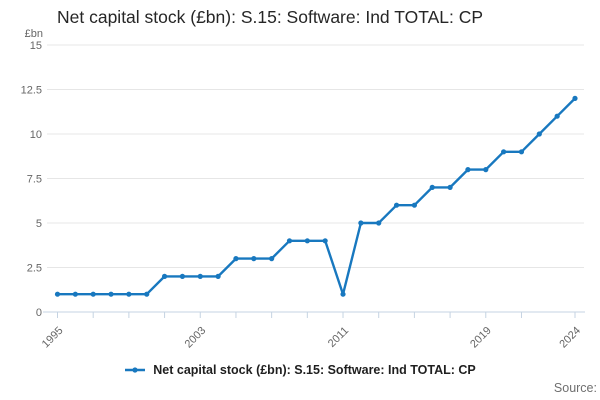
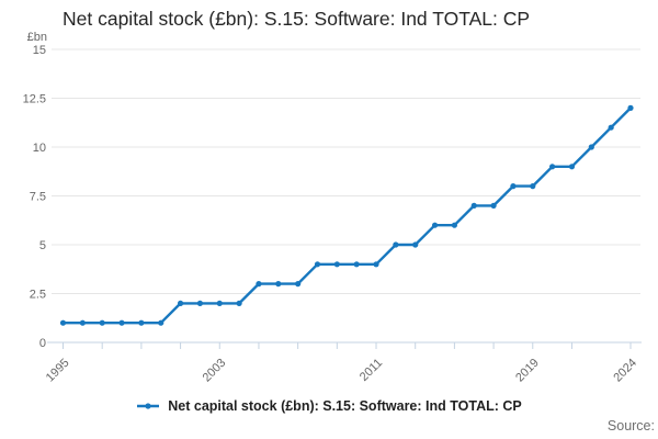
2011: 1 -> 4
